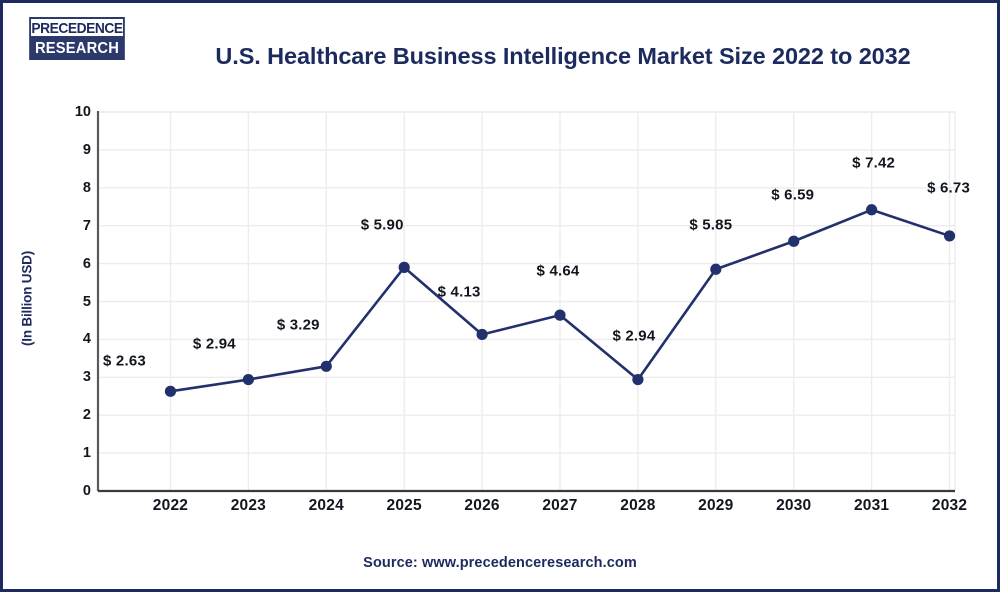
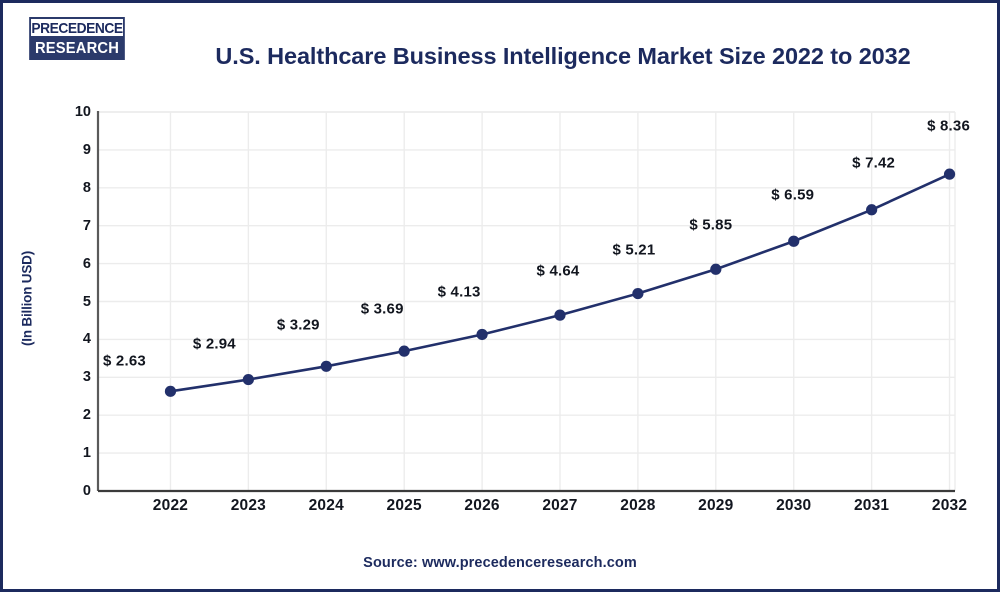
2025: 5.90 -> 3.69
2028: 2.94 -> 5.21
2032: 6.73 -> 8.36
